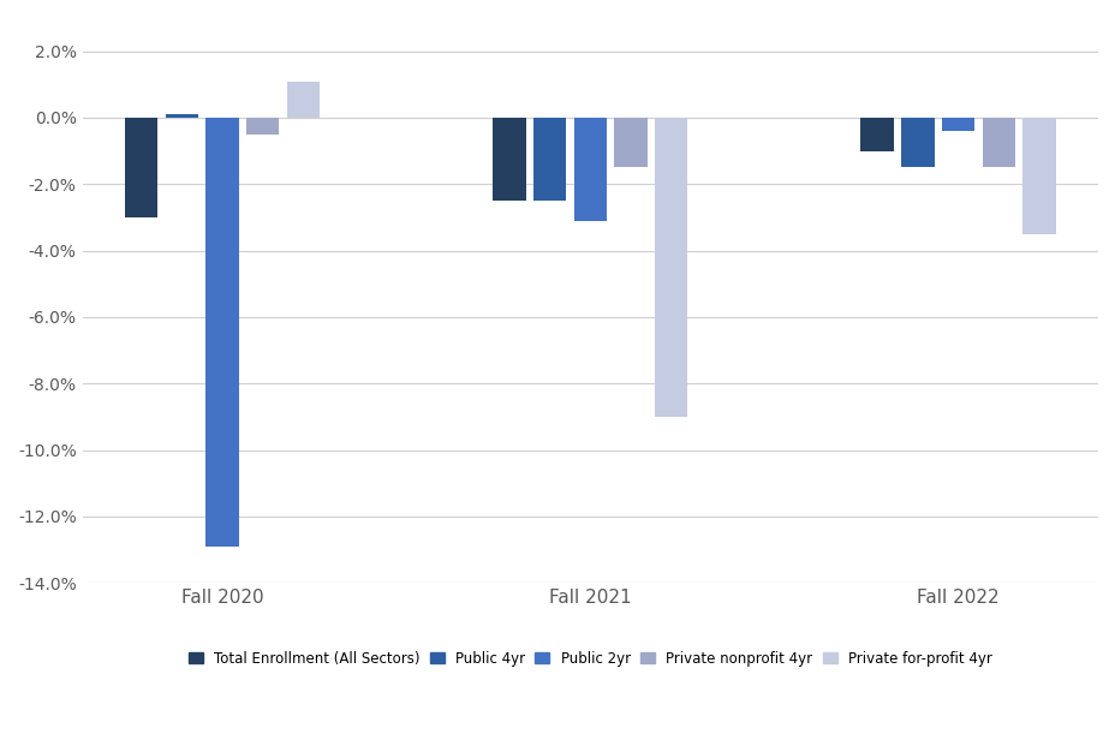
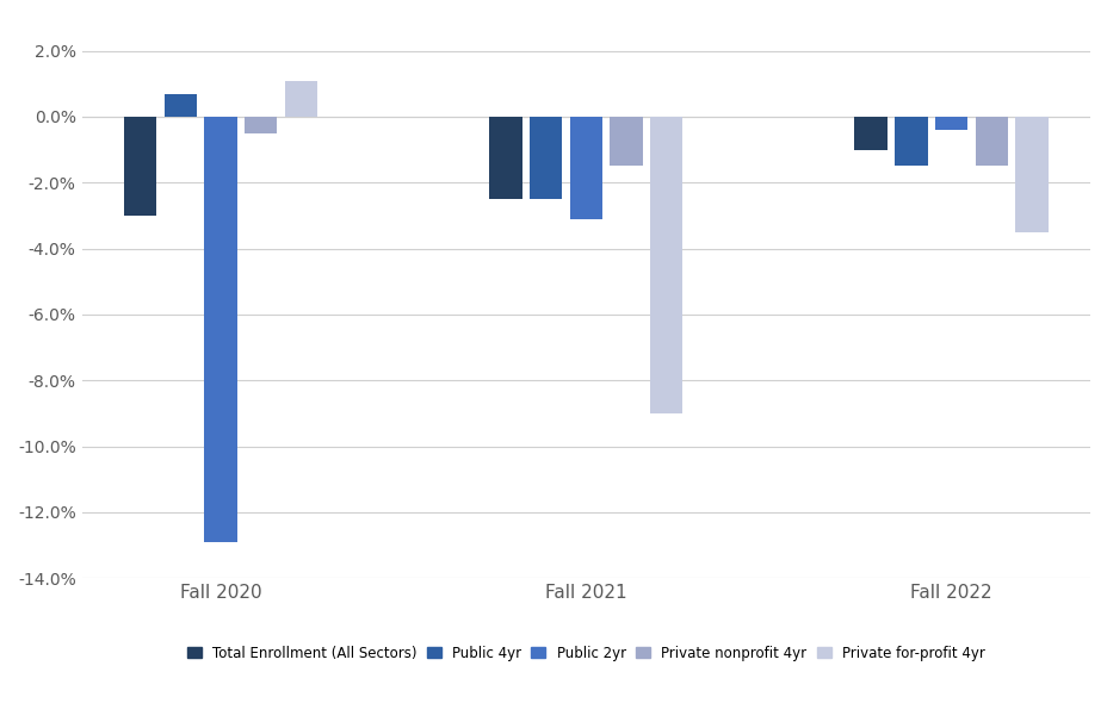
Public 4yr/Fall 2020: 0.1% -> 0.7%
